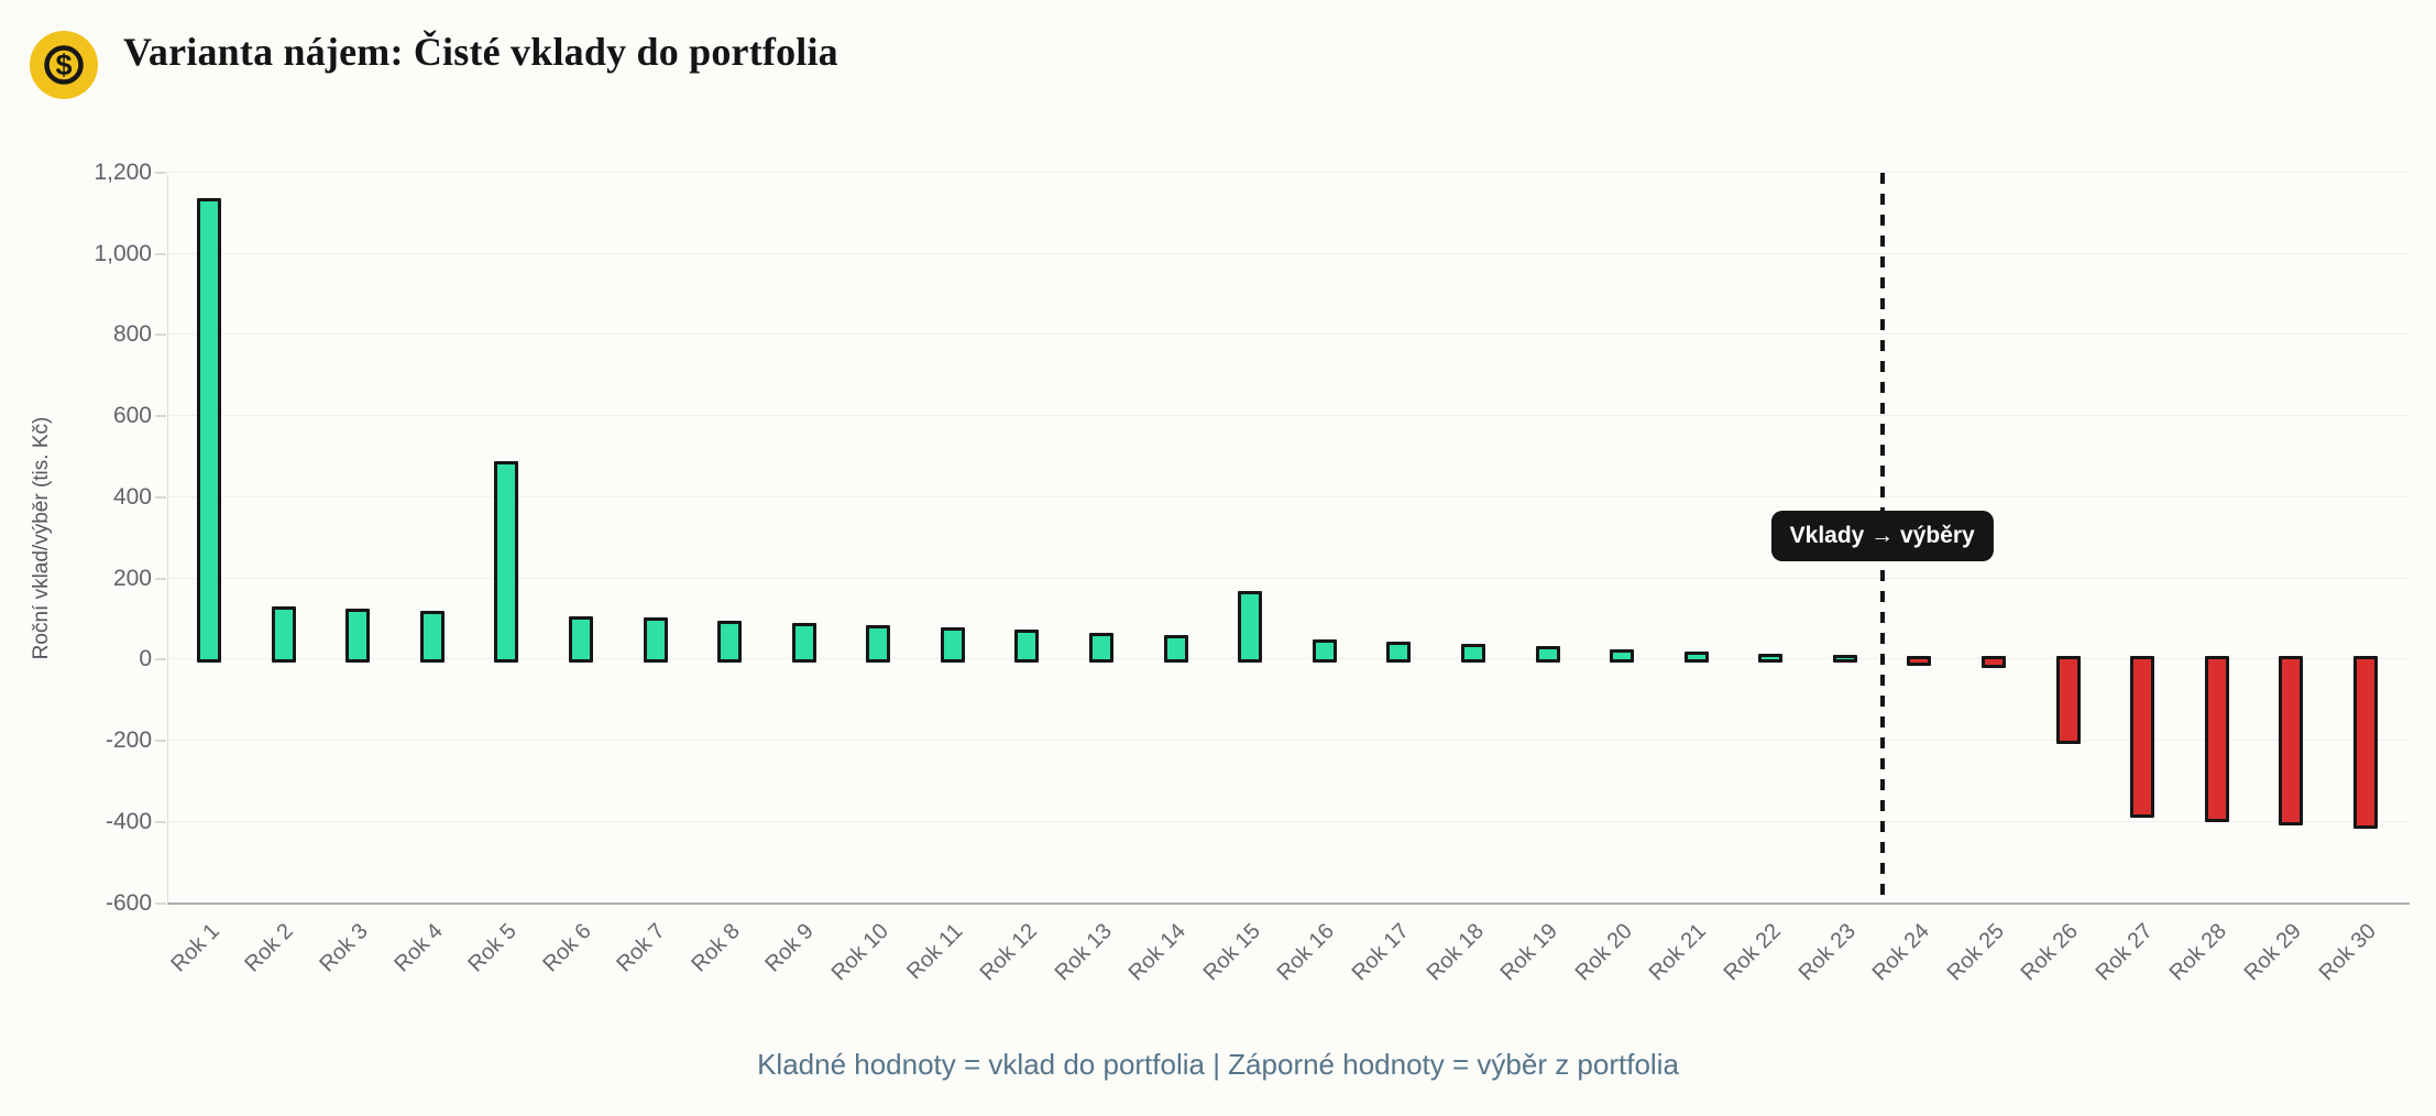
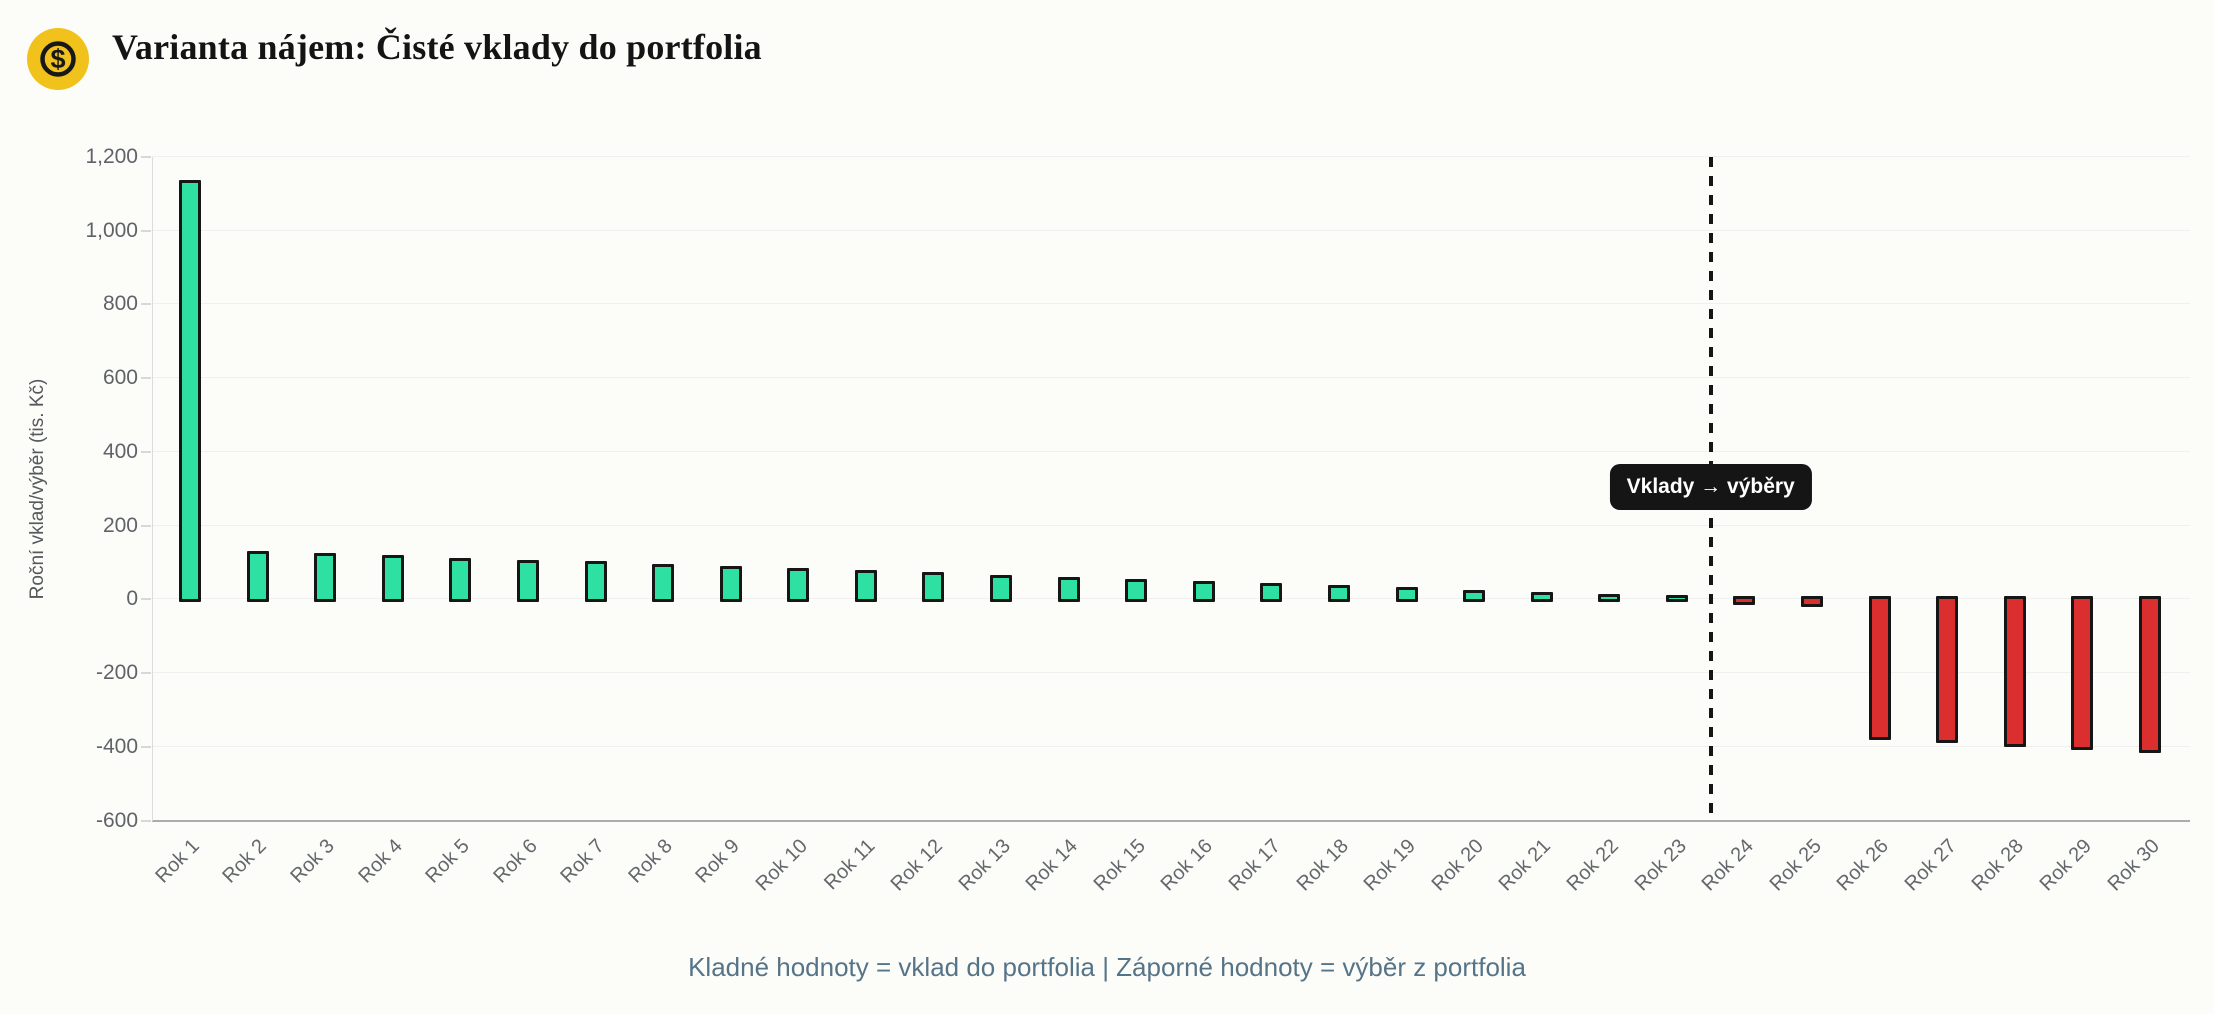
Rok 5: 480 -> 100
Rok 15: 160 -> 50
Rok 26: -200 -> -370
